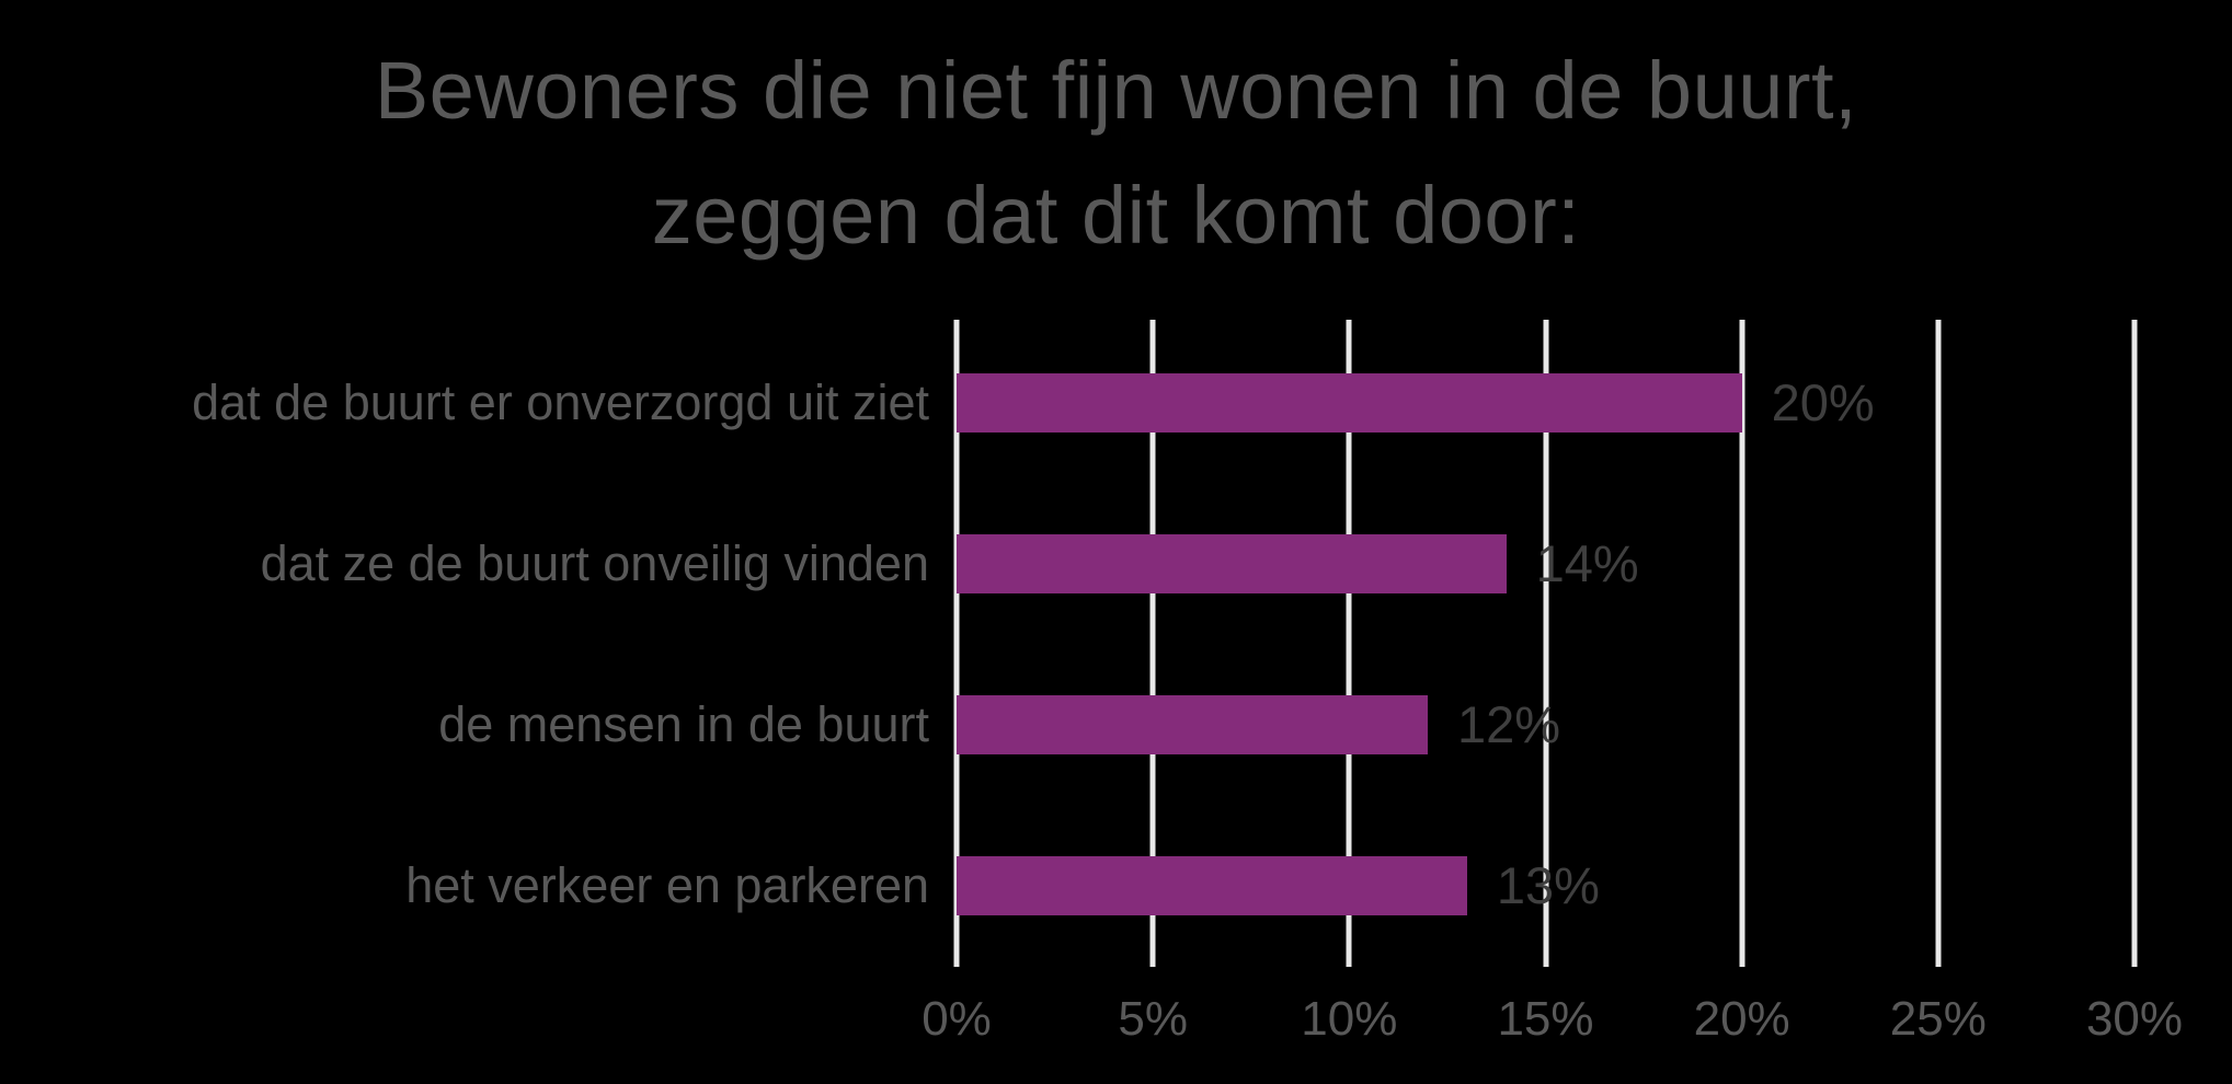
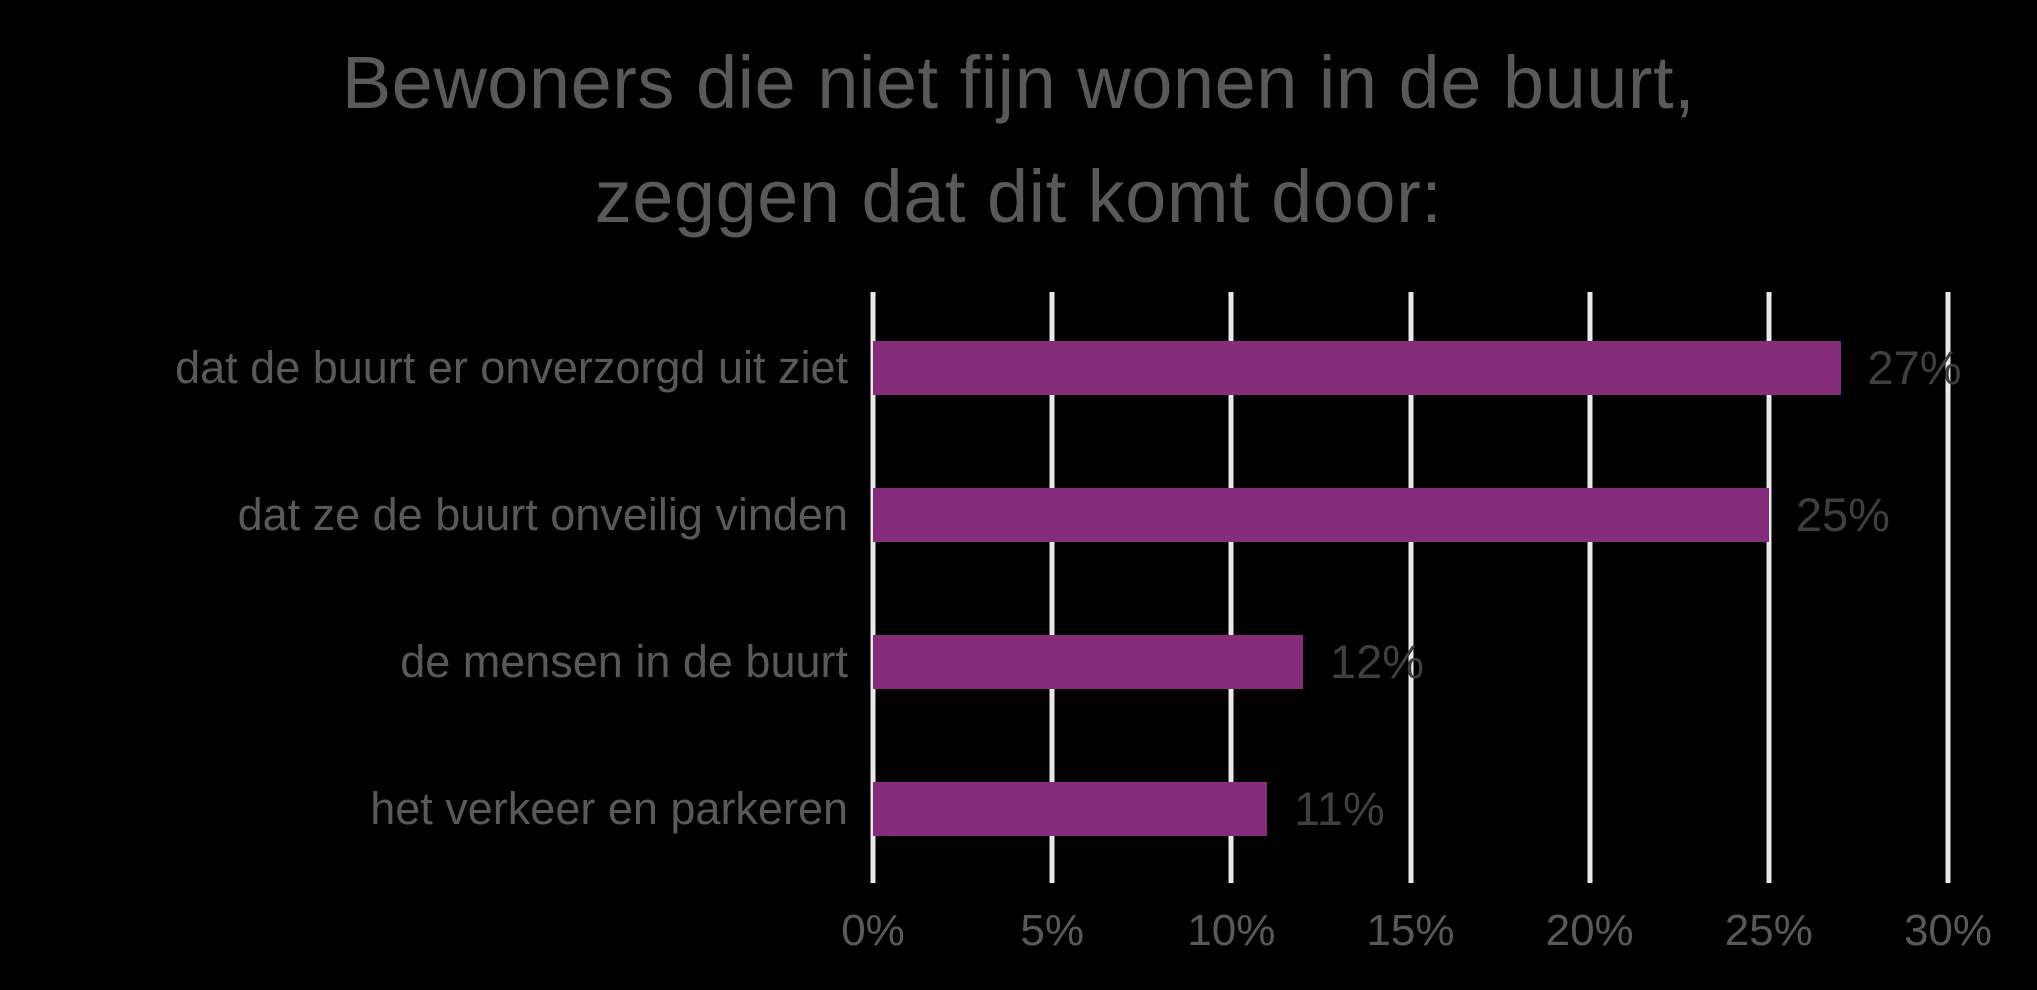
dat de buurt er onverzorgd uit ziet: 20% -> 27%
dat ze de buurt onveilig vinden: 14% -> 25%
het verkeer en parkeren: 13% -> 11%
